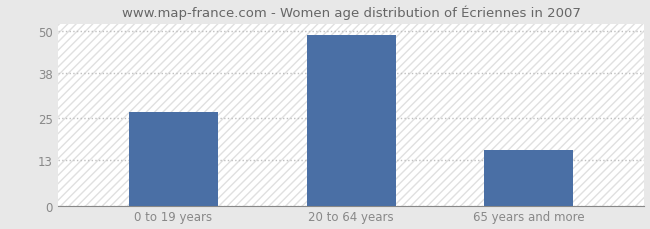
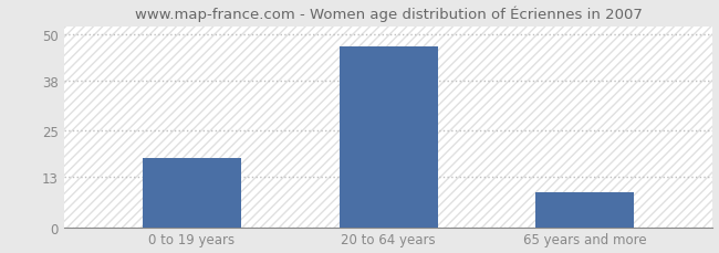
0 to 19 years: 27 -> 18
20 to 64 years: 49 -> 47
65 years and more: 16 -> 9
